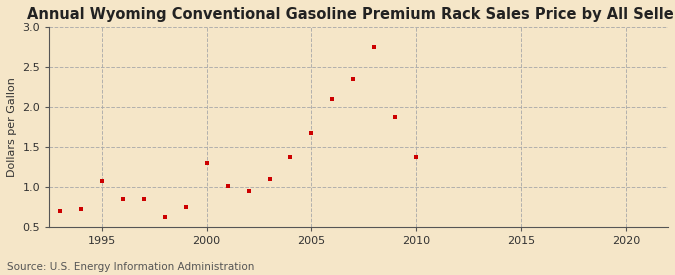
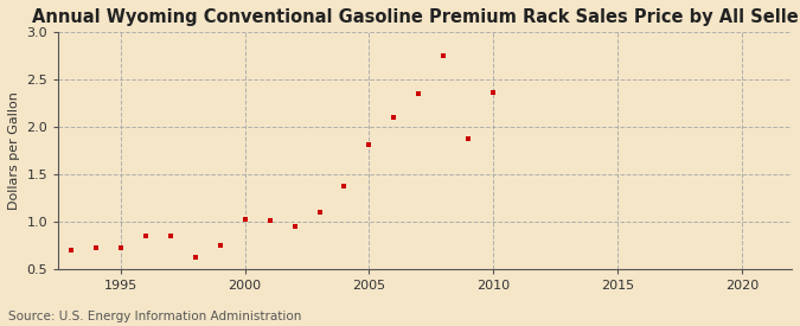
1995: 1.08 -> 0.72
2000: 1.30 -> 1.03
2005: 1.68 -> 1.82
2010: 1.38 -> 2.37
